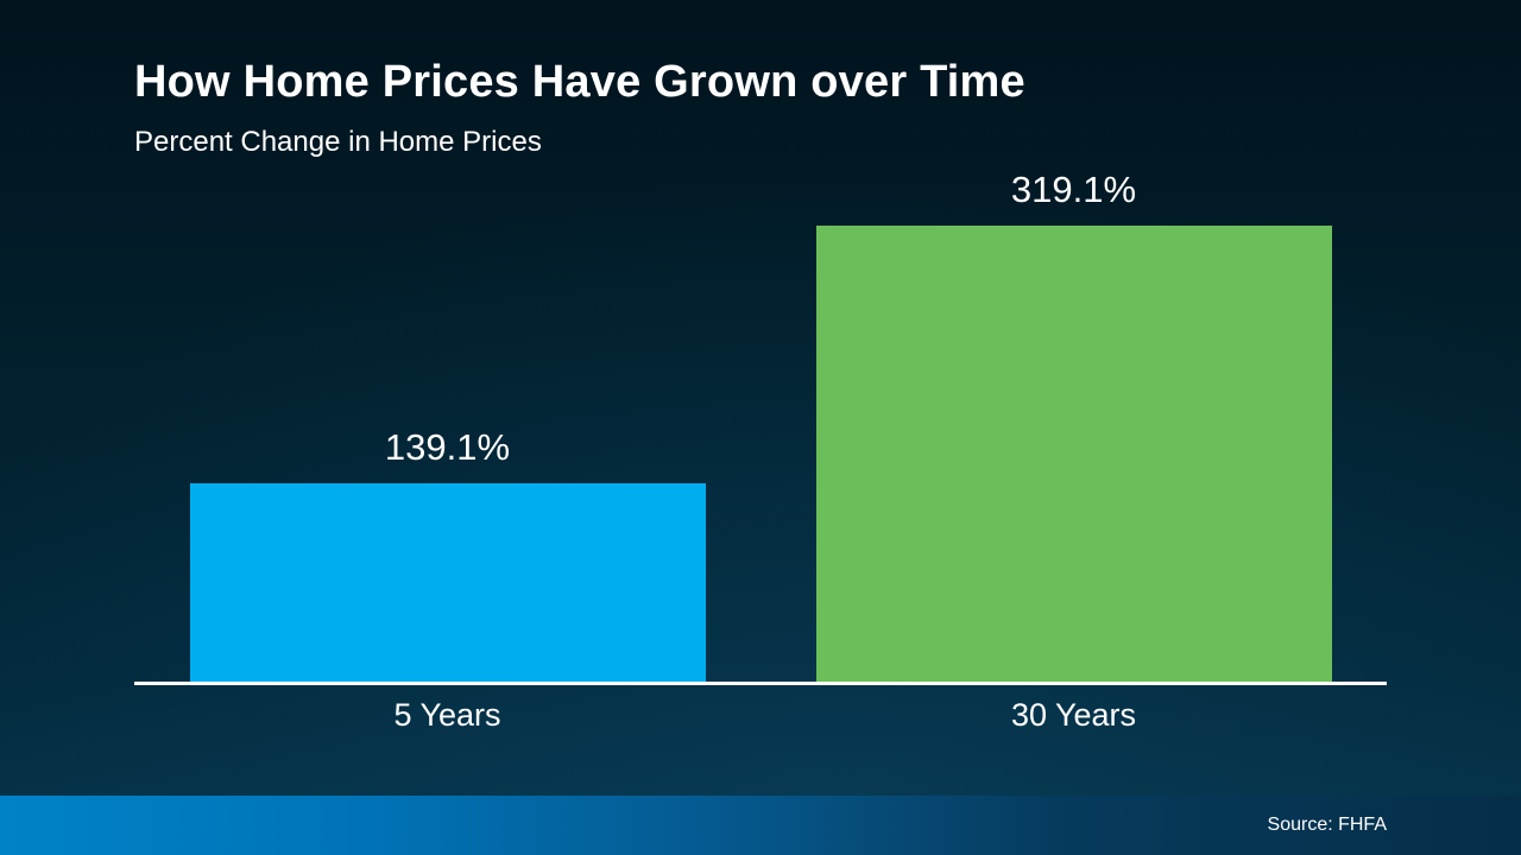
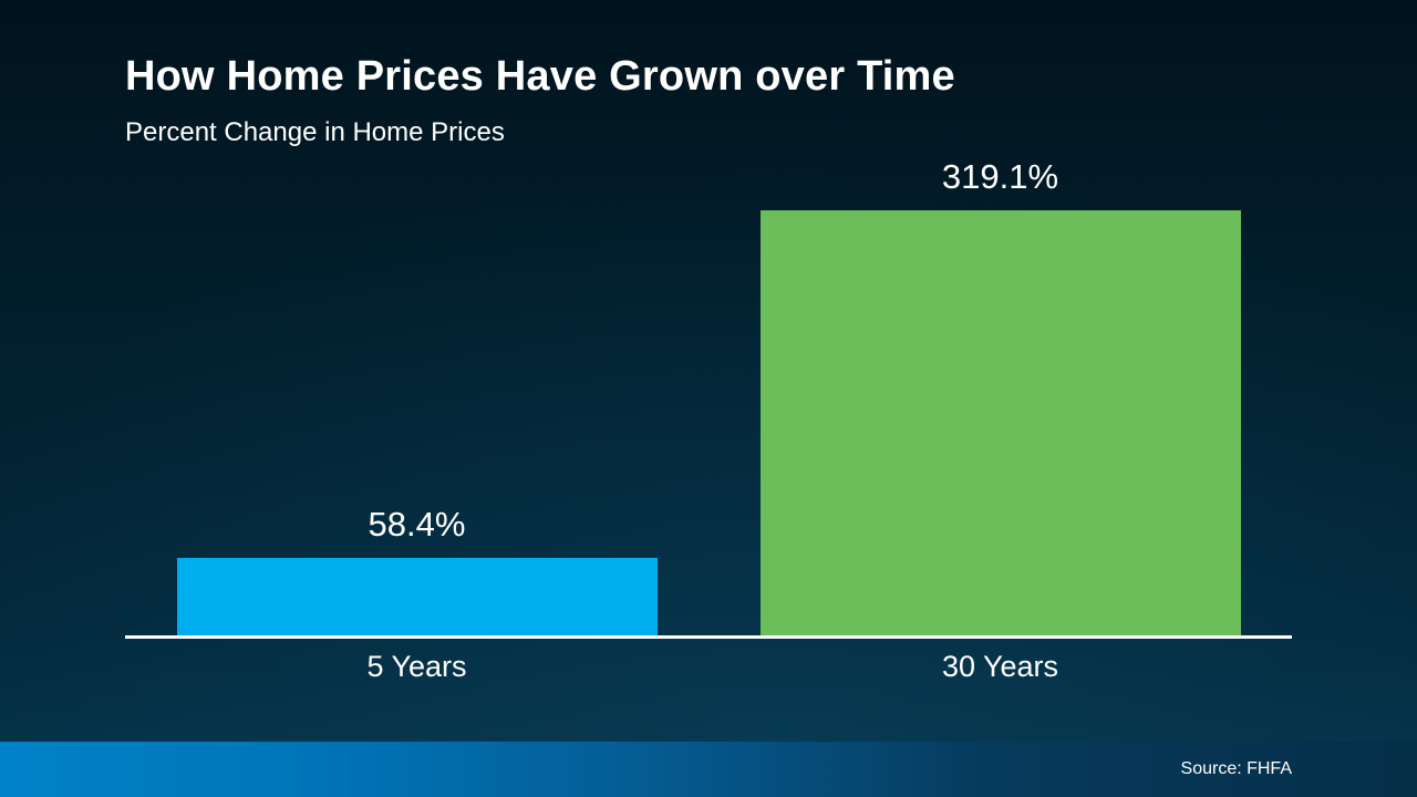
5 Years: 139.1% -> 58.4%
